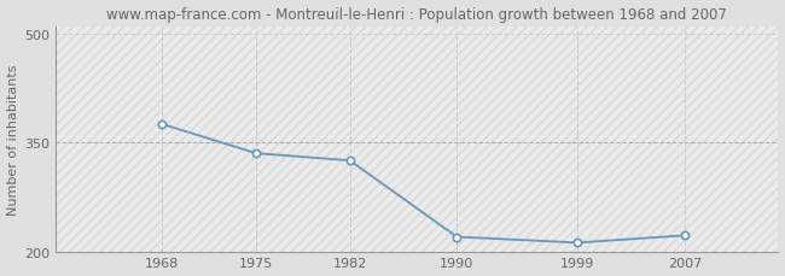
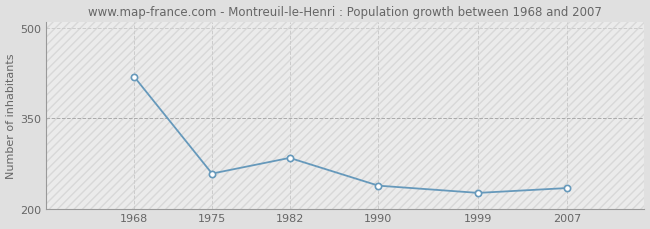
1968: 375 -> 418
1975: 335 -> 258
1982: 325 -> 284
1990: 220 -> 238
1999: 212 -> 226
2007: 222 -> 234
